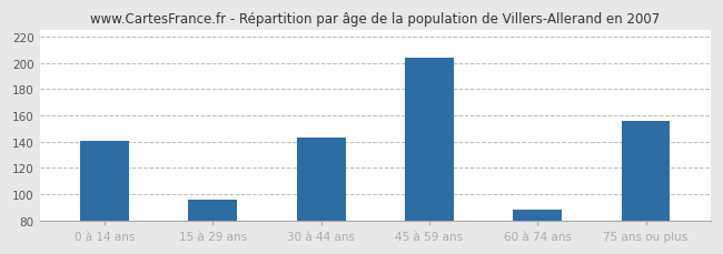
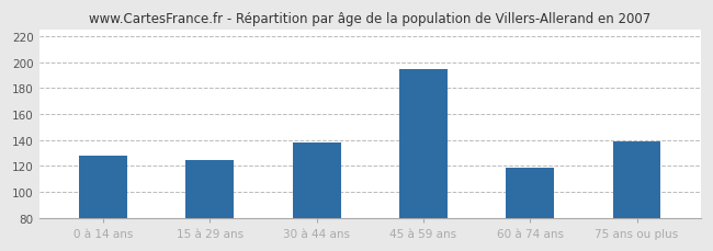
0 à 14 ans: 141 -> 128
15 à 29 ans: 96 -> 125
30 à 44 ans: 143 -> 138
45 à 59 ans: 204 -> 195
60 à 74 ans: 88 -> 119
75 ans ou plus: 156 -> 139
